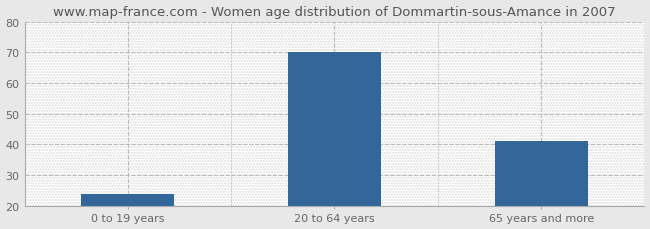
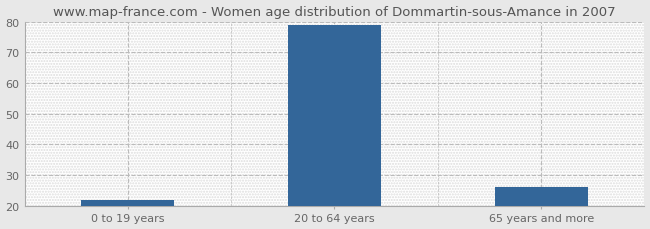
0 to 19 years: 24 -> 22
20 to 64 years: 70 -> 79
65 years and more: 41 -> 26
